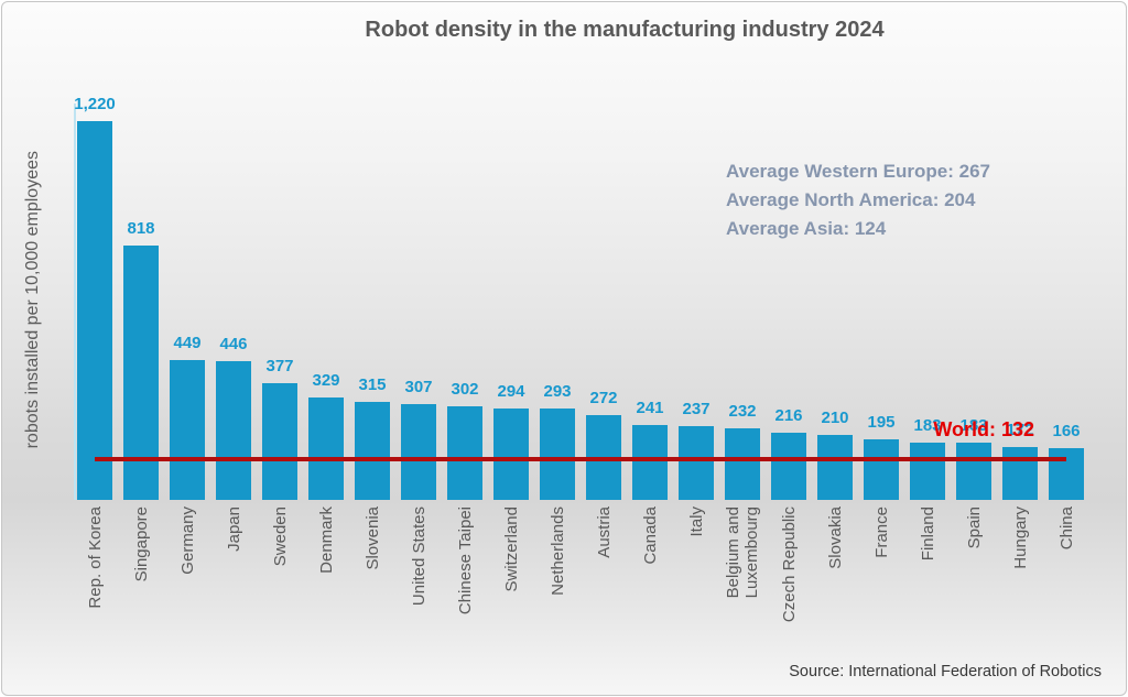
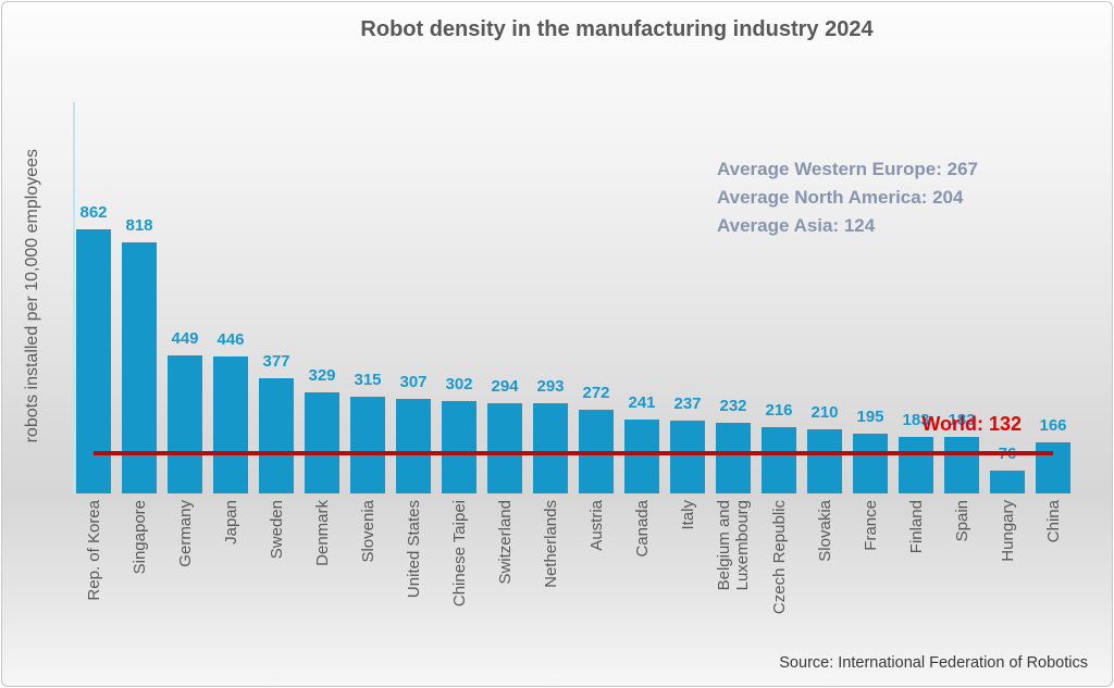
Rep. of Korea: 1,220 -> 862
Hungary: 172 -> 76
